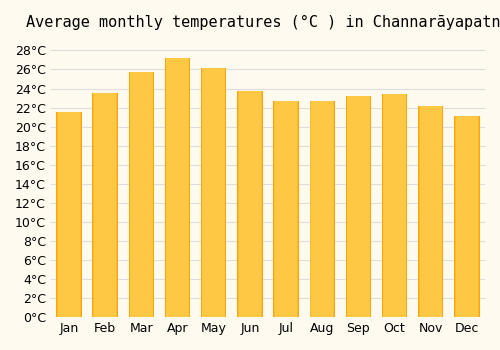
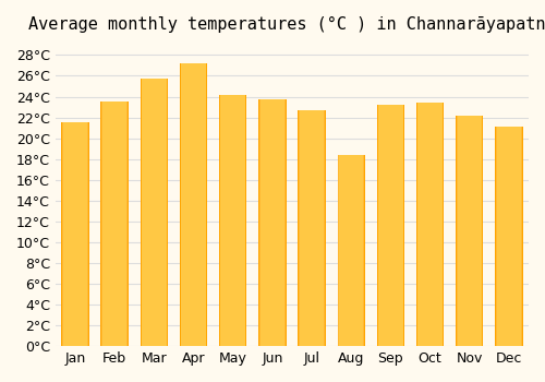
May: 26.2°C -> 24.2°C
Aug: 22.7°C -> 18.4°C
